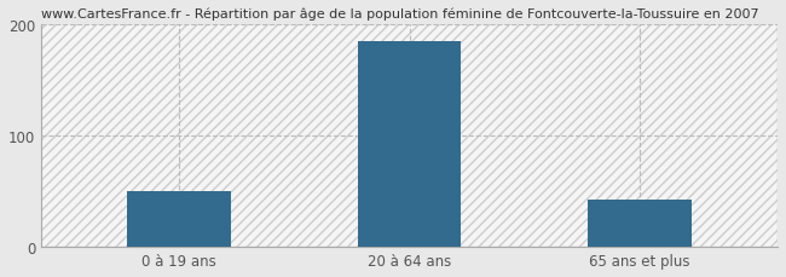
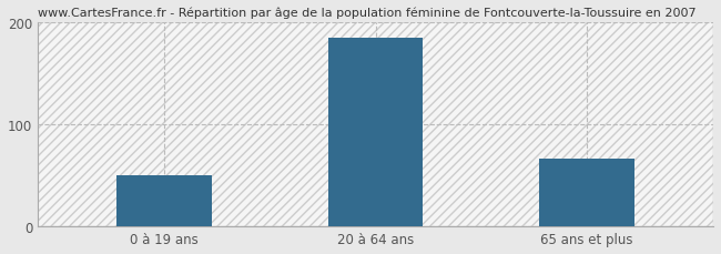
65 ans et plus: 43 -> 66
